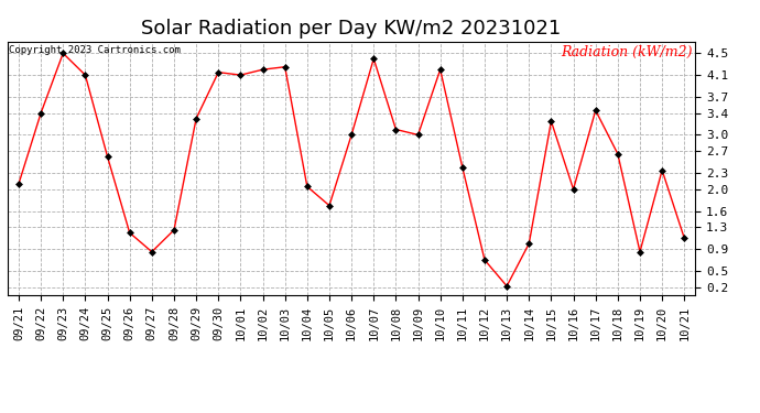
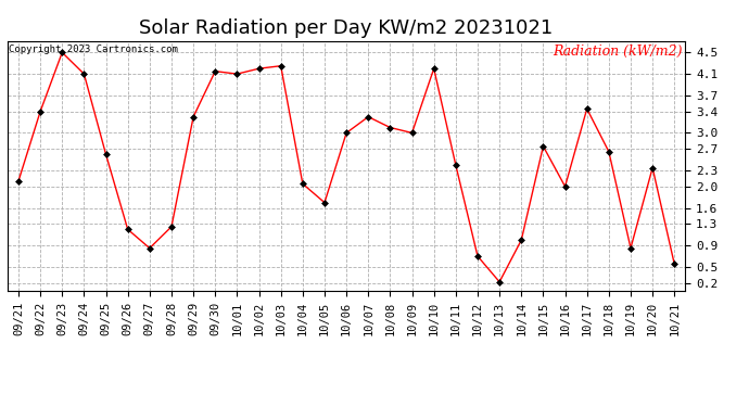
10/07: 4.40 -> 3.30
10/15: 3.25 -> 2.75
10/21: 1.10 -> 0.55
